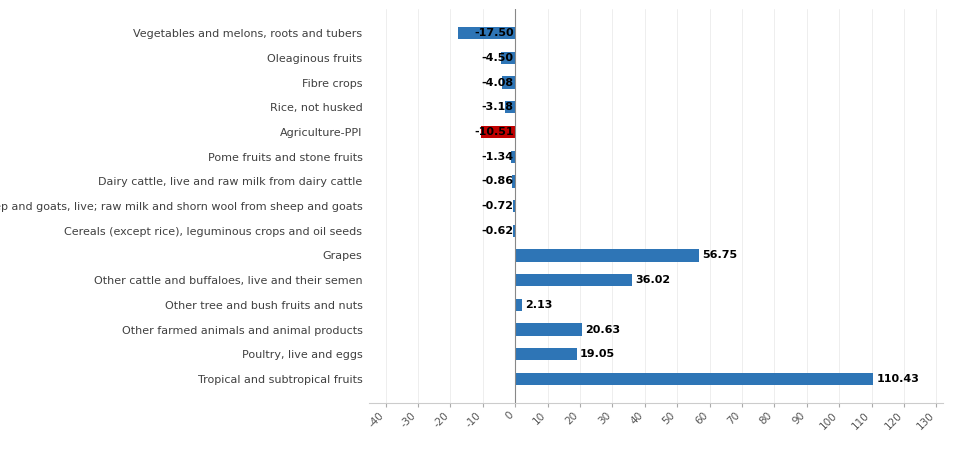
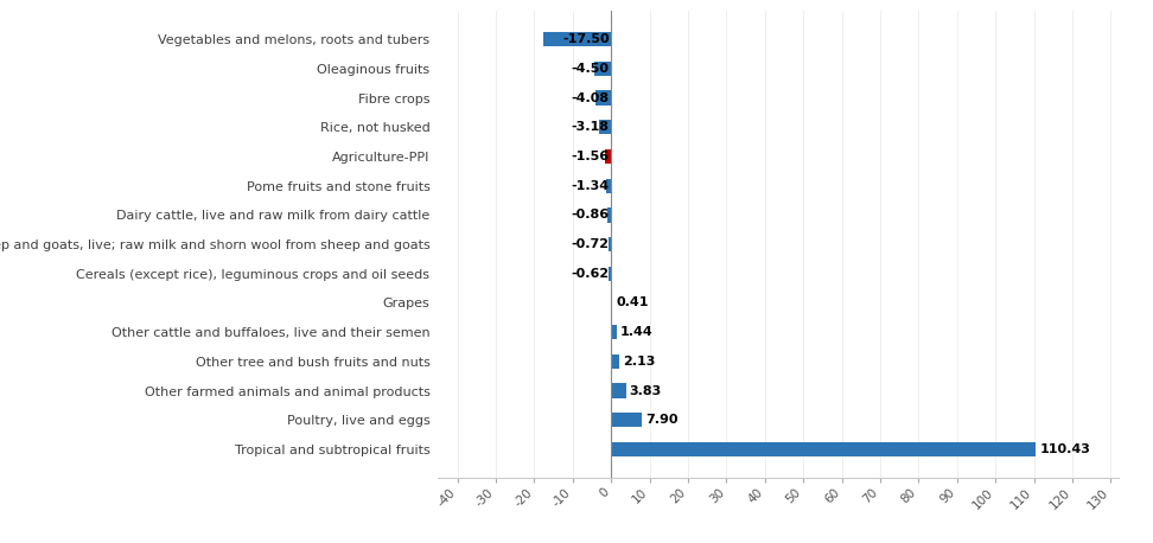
Agriculture-PPI: -10.51 -> -1.56
Grapes: 56.75 -> 0.41
Other cattle and buffaloes, live and their semen: 36.02 -> 1.44
Other farmed animals and animal products: 20.63 -> 3.83
Poultry, live and eggs: 19.05 -> 7.90
